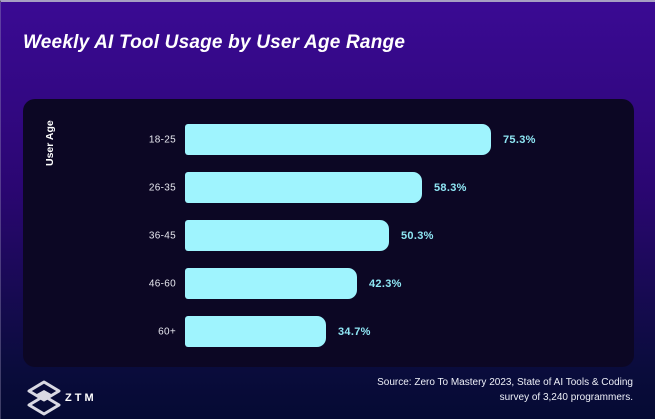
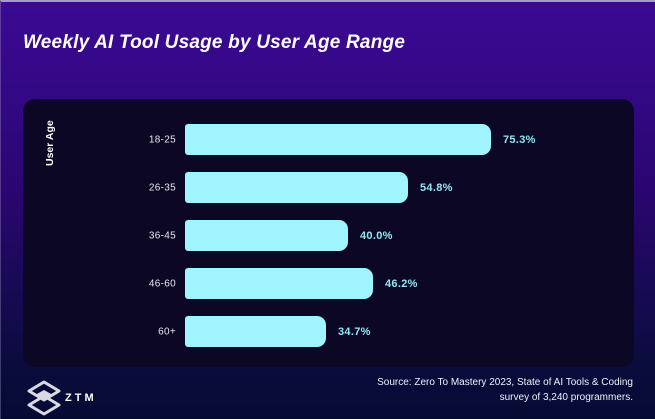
26-35: 58.3% -> 54.8%
36-45: 50.3% -> 40.0%
46-60: 42.3% -> 46.2%
